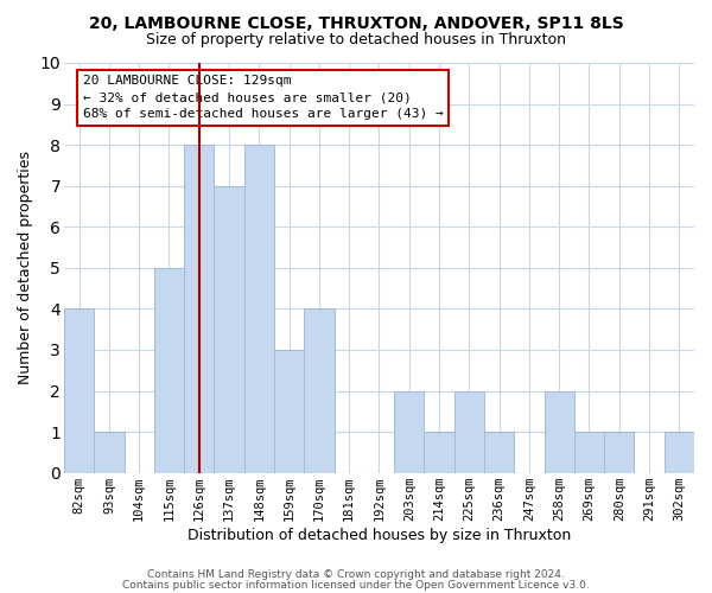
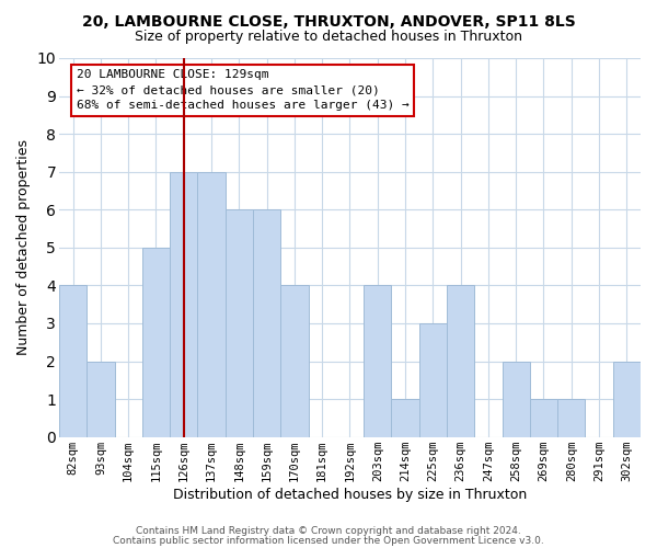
93sqm: 1 -> 2
126sqm: 8 -> 7
148sqm: 8 -> 6
159sqm: 3 -> 6
203sqm: 2 -> 4
225sqm: 2 -> 3
236sqm: 1 -> 4
302sqm: 1 -> 2
